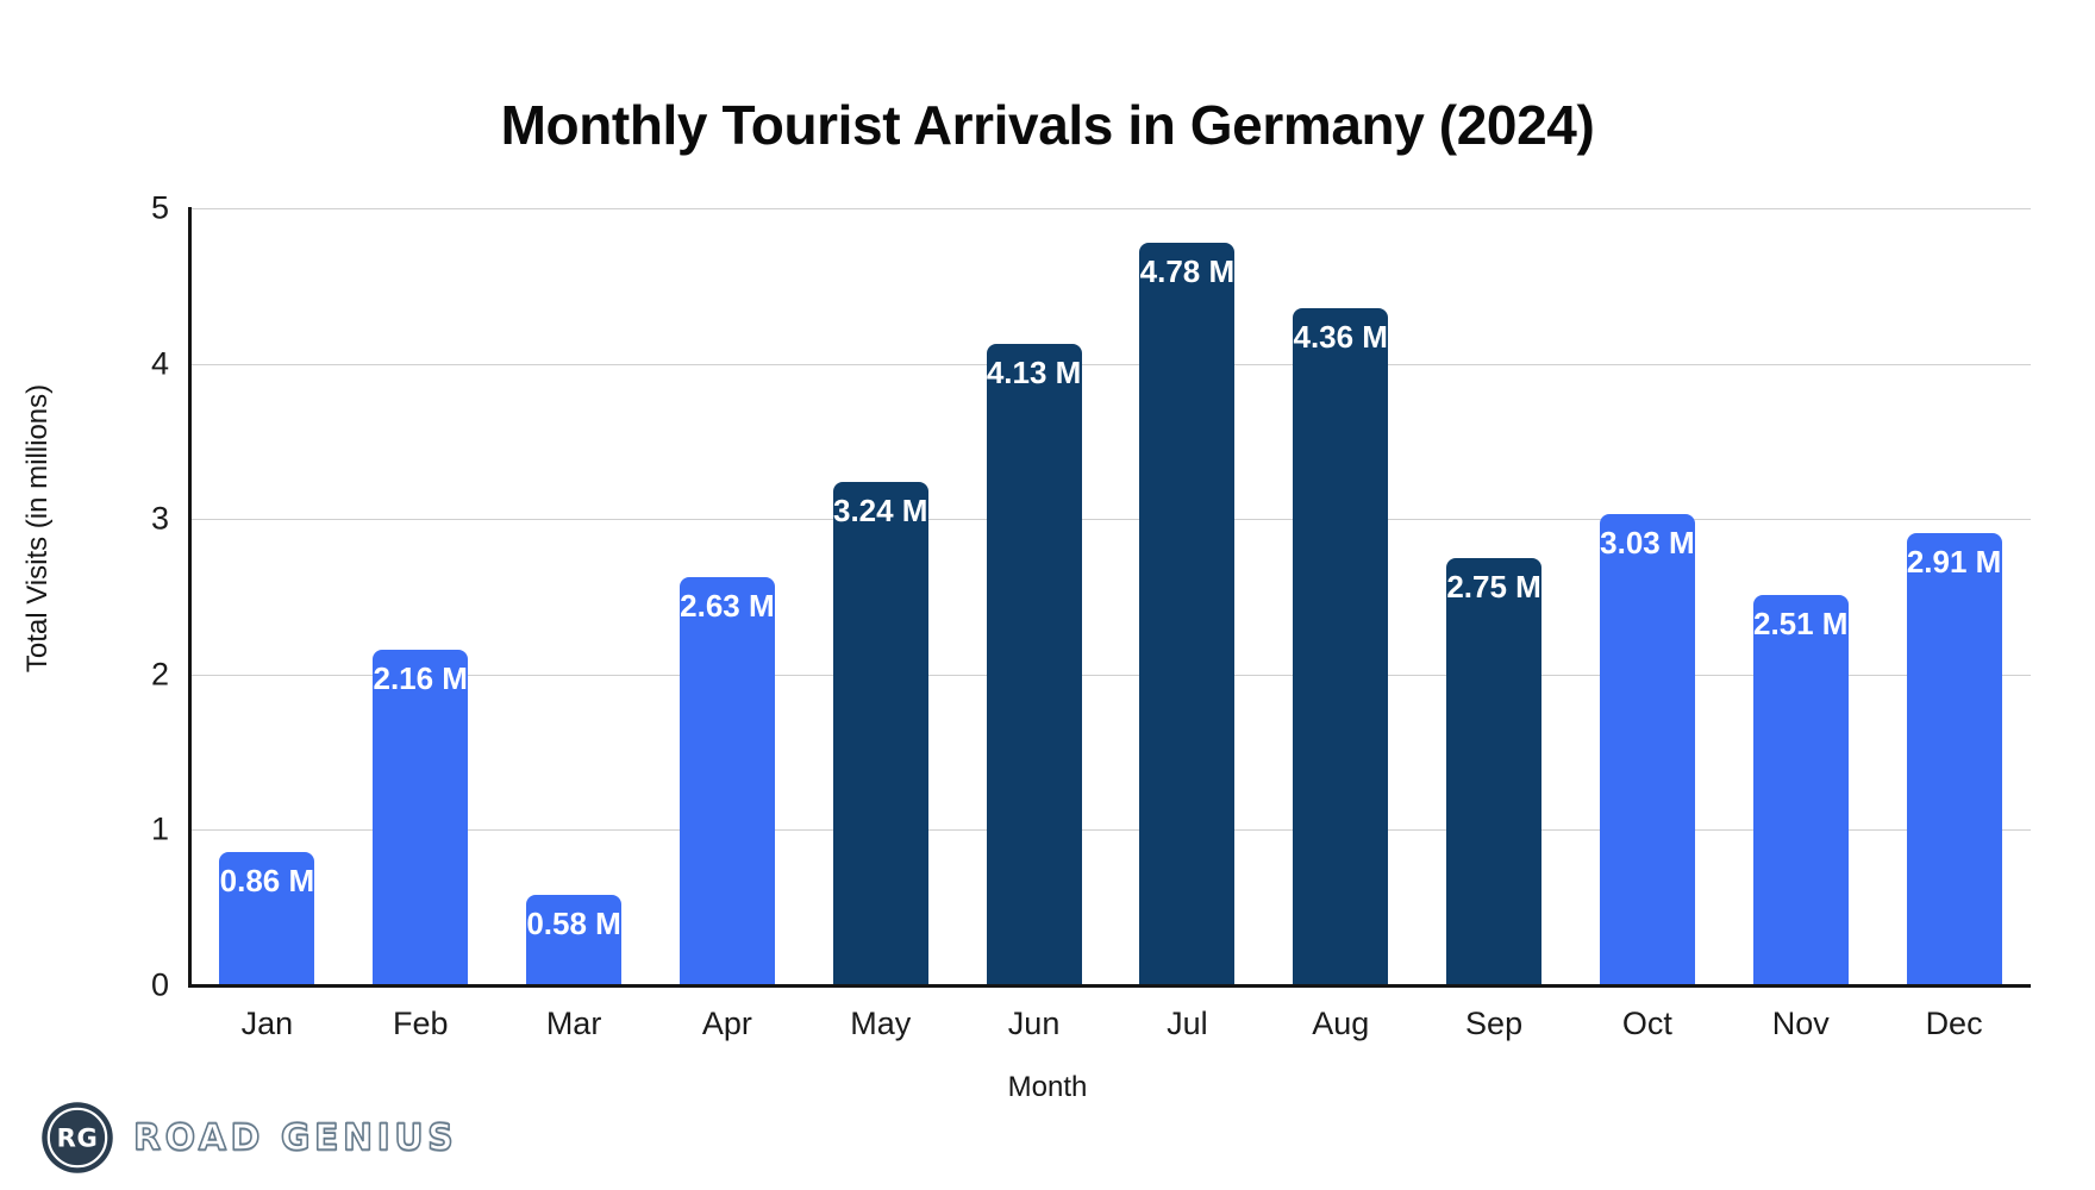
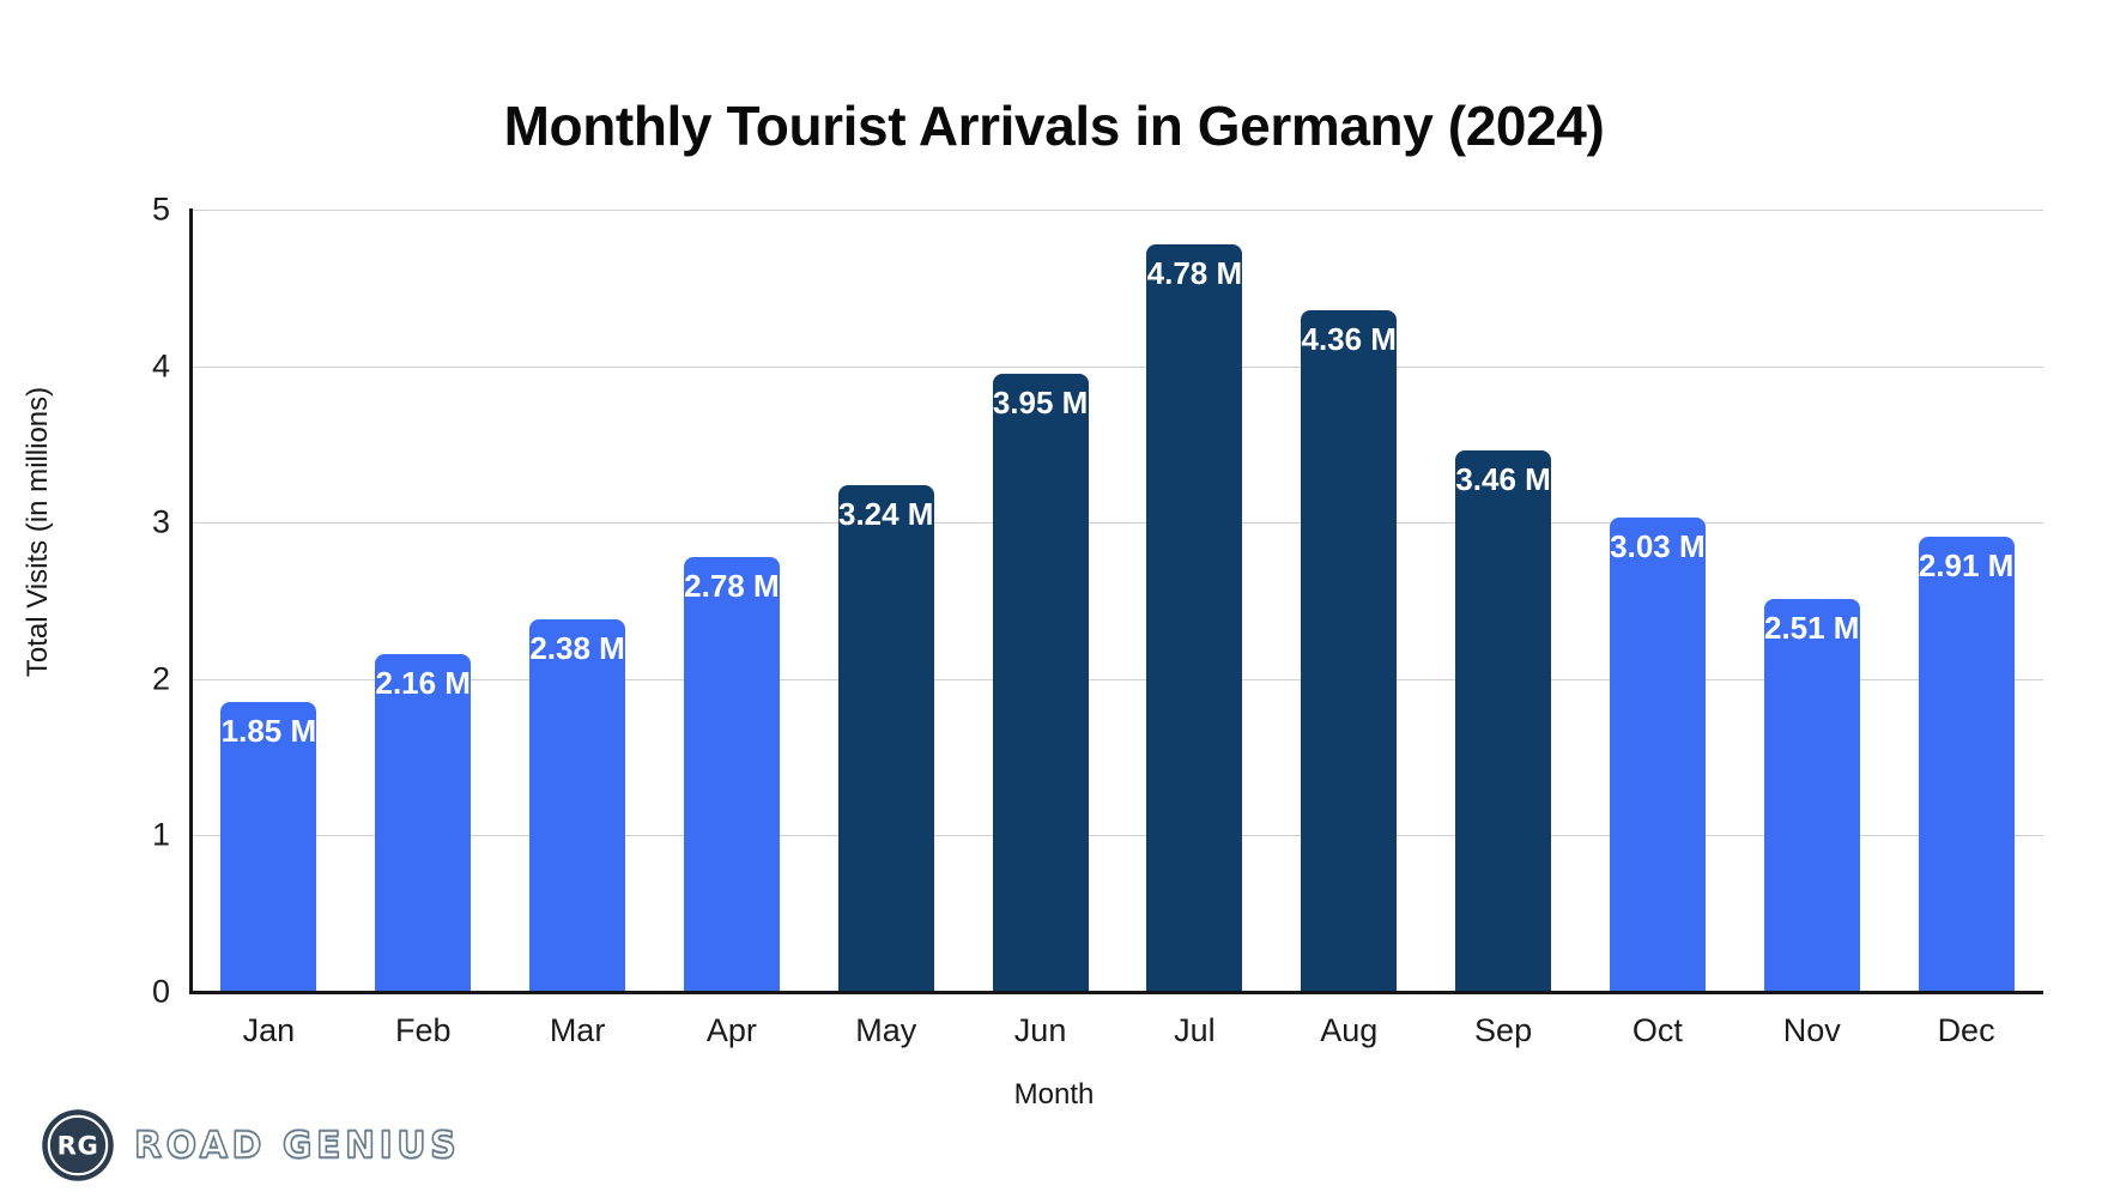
Jan: 0.86 -> 1.85
Mar: 0.58 -> 2.38
Apr: 2.63 -> 2.78
Jun: 4.13 -> 3.95
Sep: 2.75 -> 3.46
